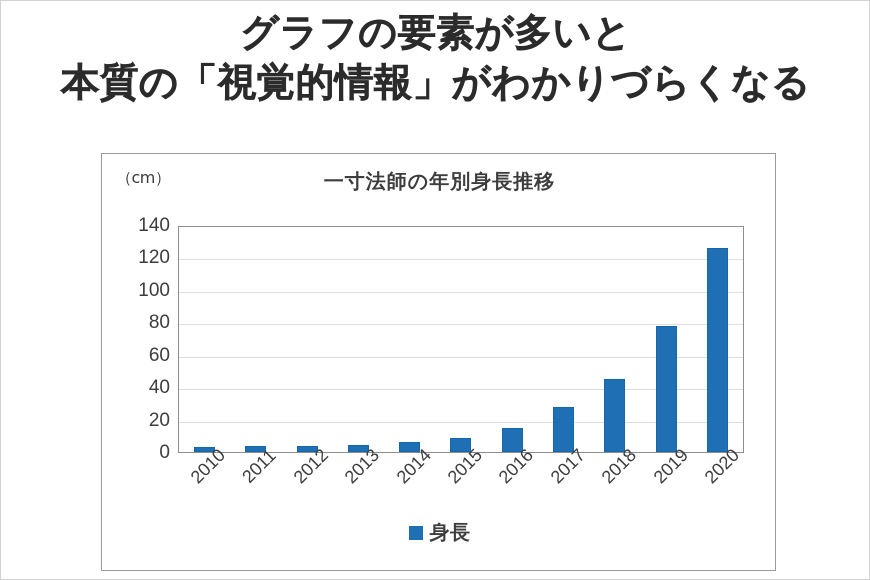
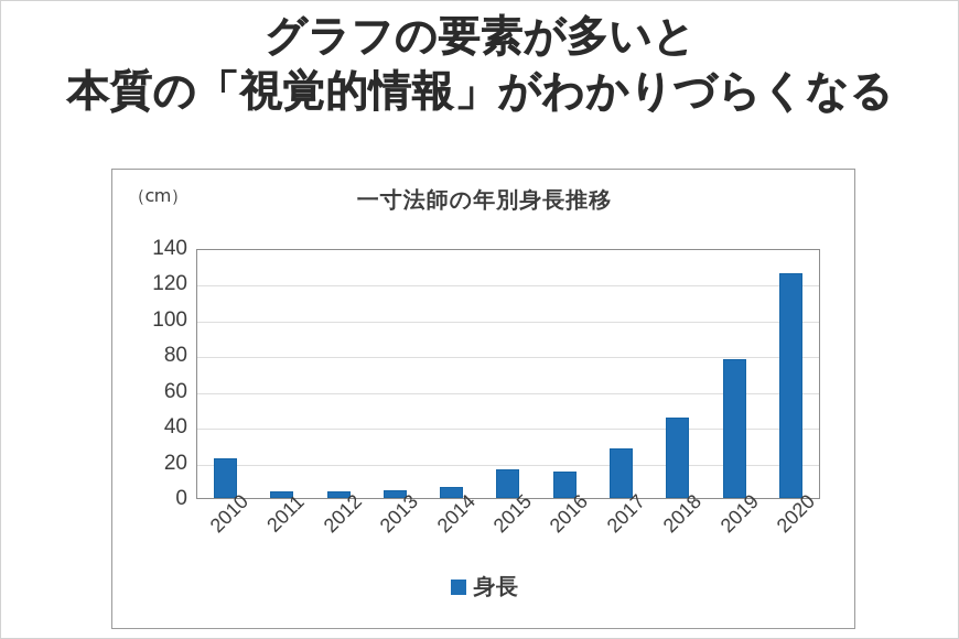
2010: 3 -> 22
2015: 8 -> 16
